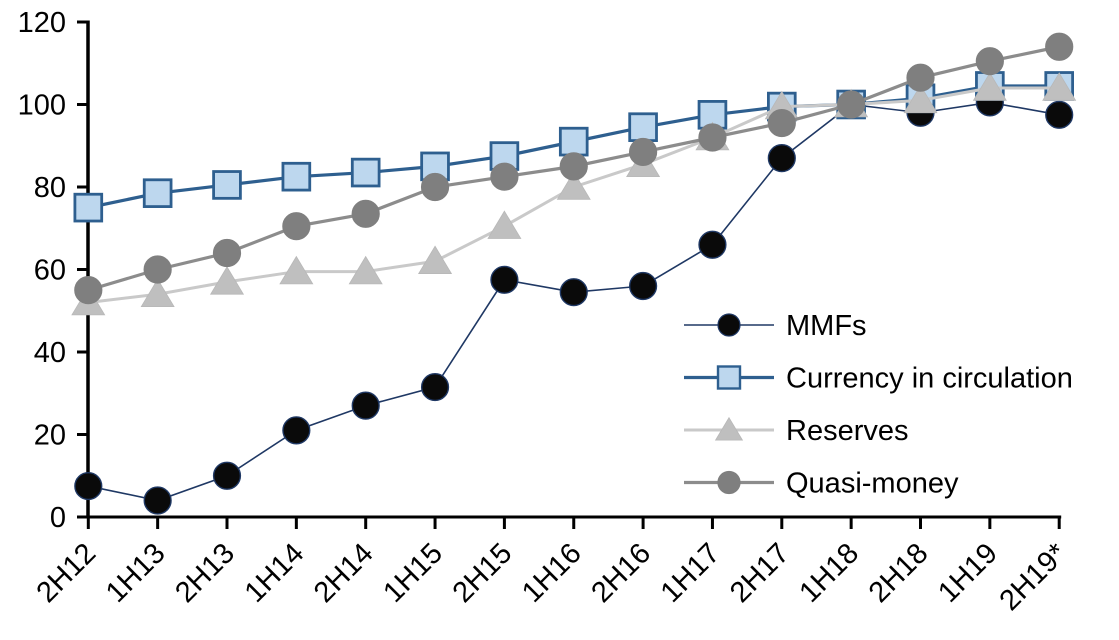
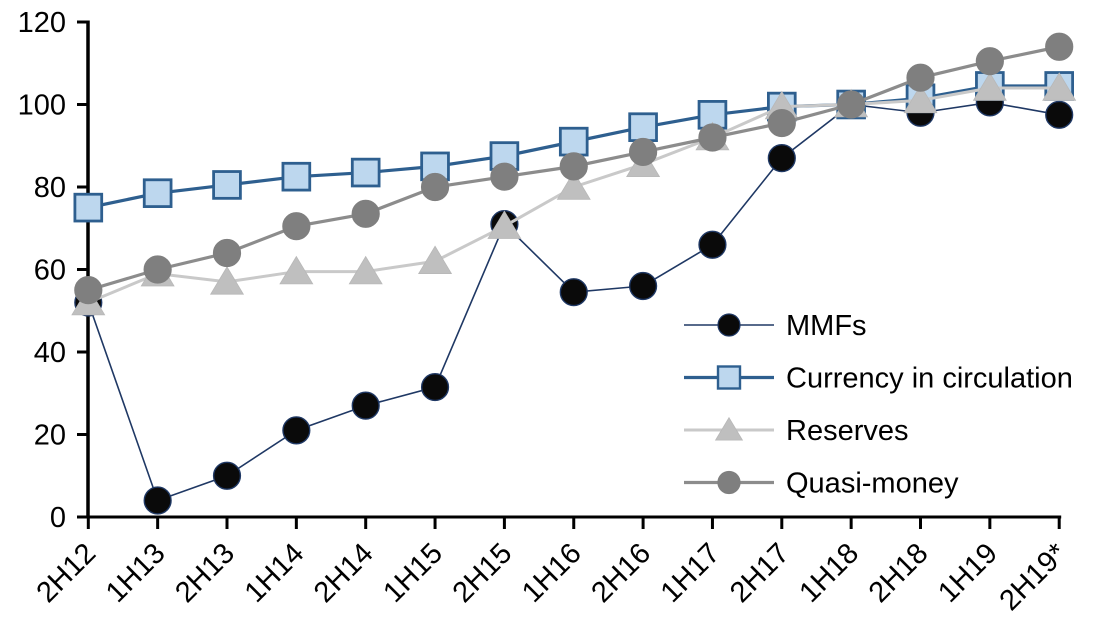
MMFs/2H12: 8 -> 52
Reserves/1H13: 54 -> 59
MMFs/2H15: 58 -> 71
